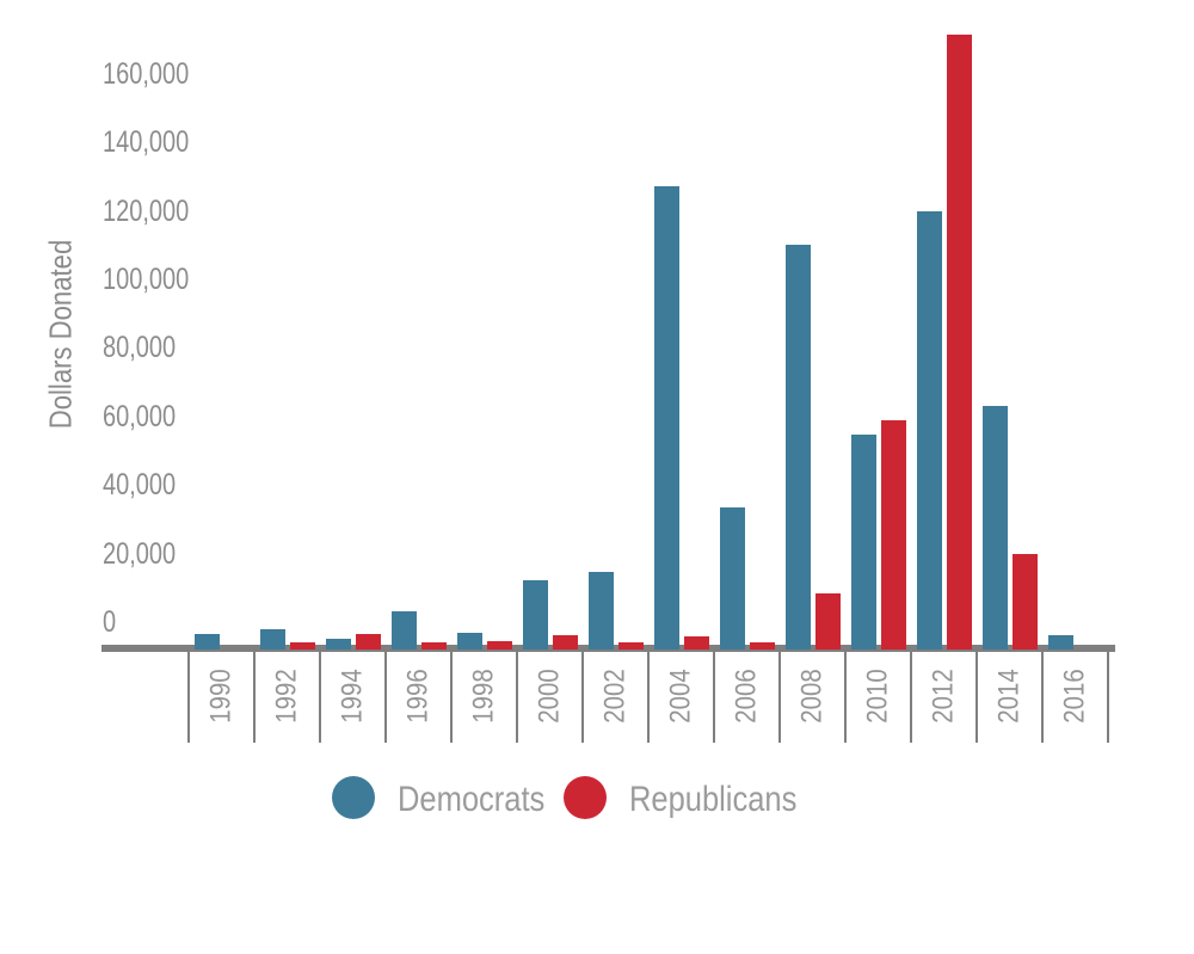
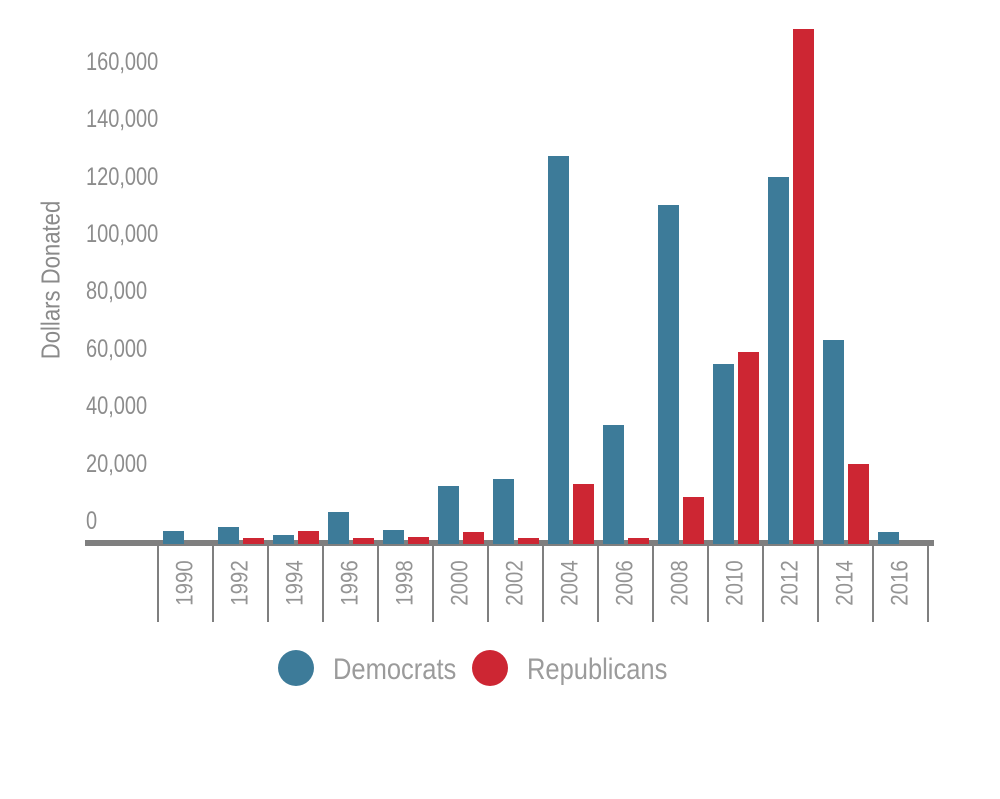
Republicans/2004: 3000 -> 20000
